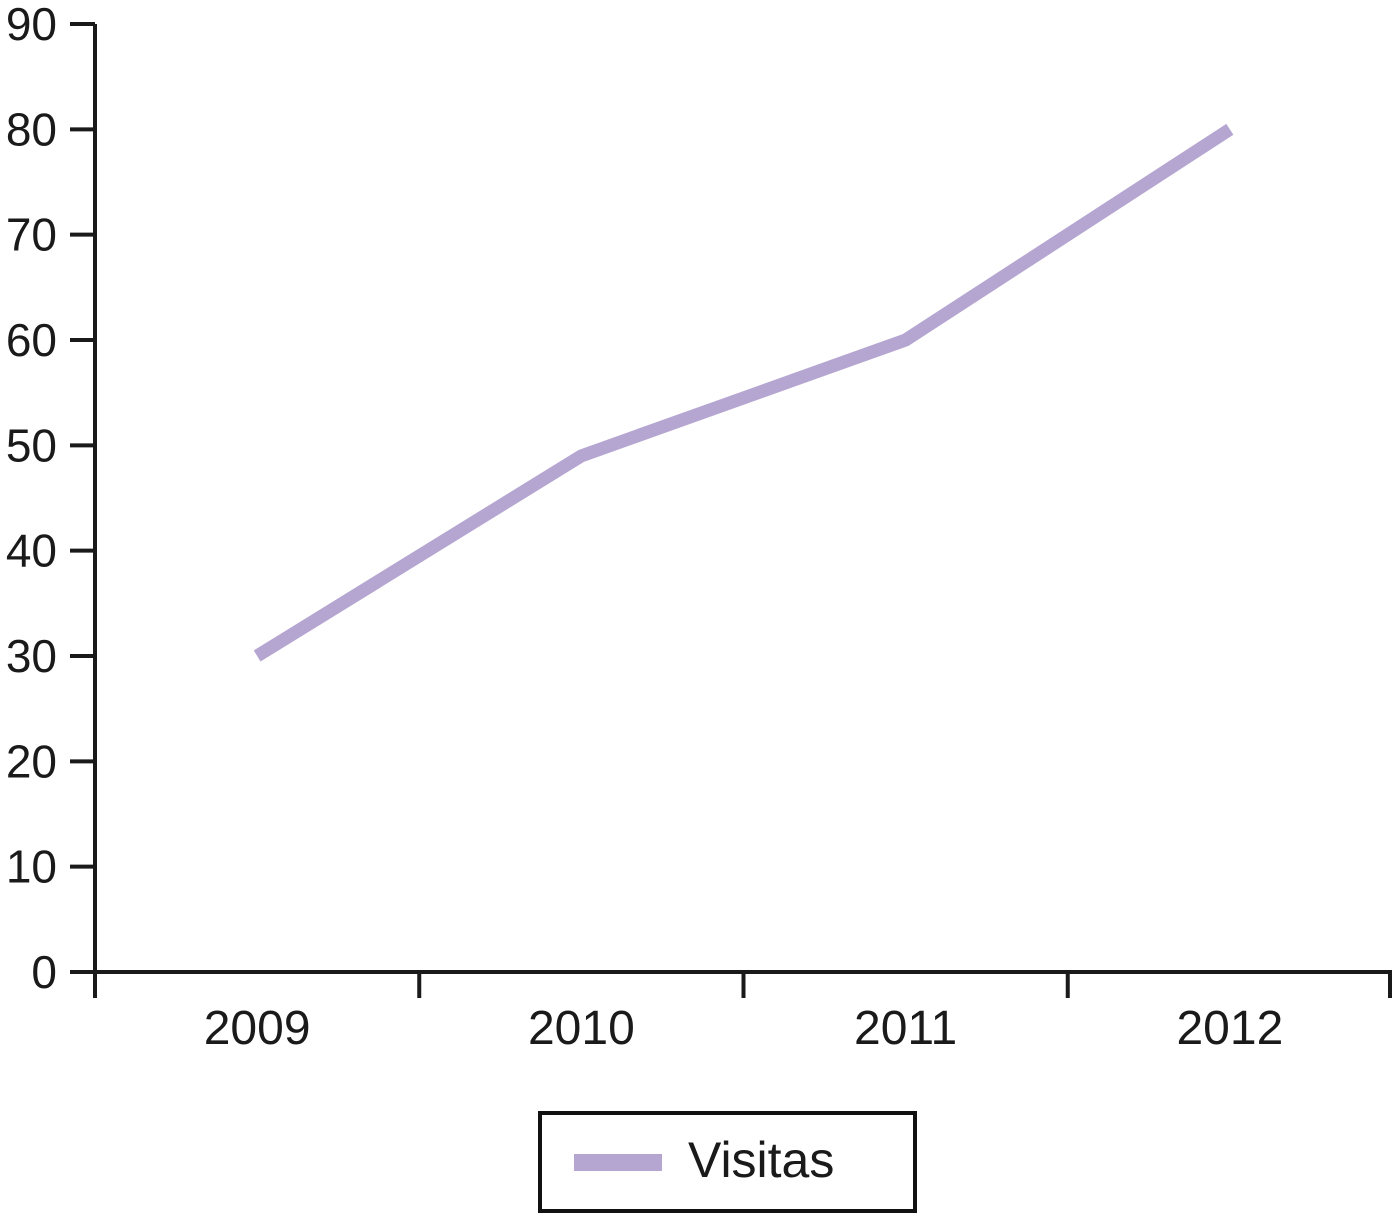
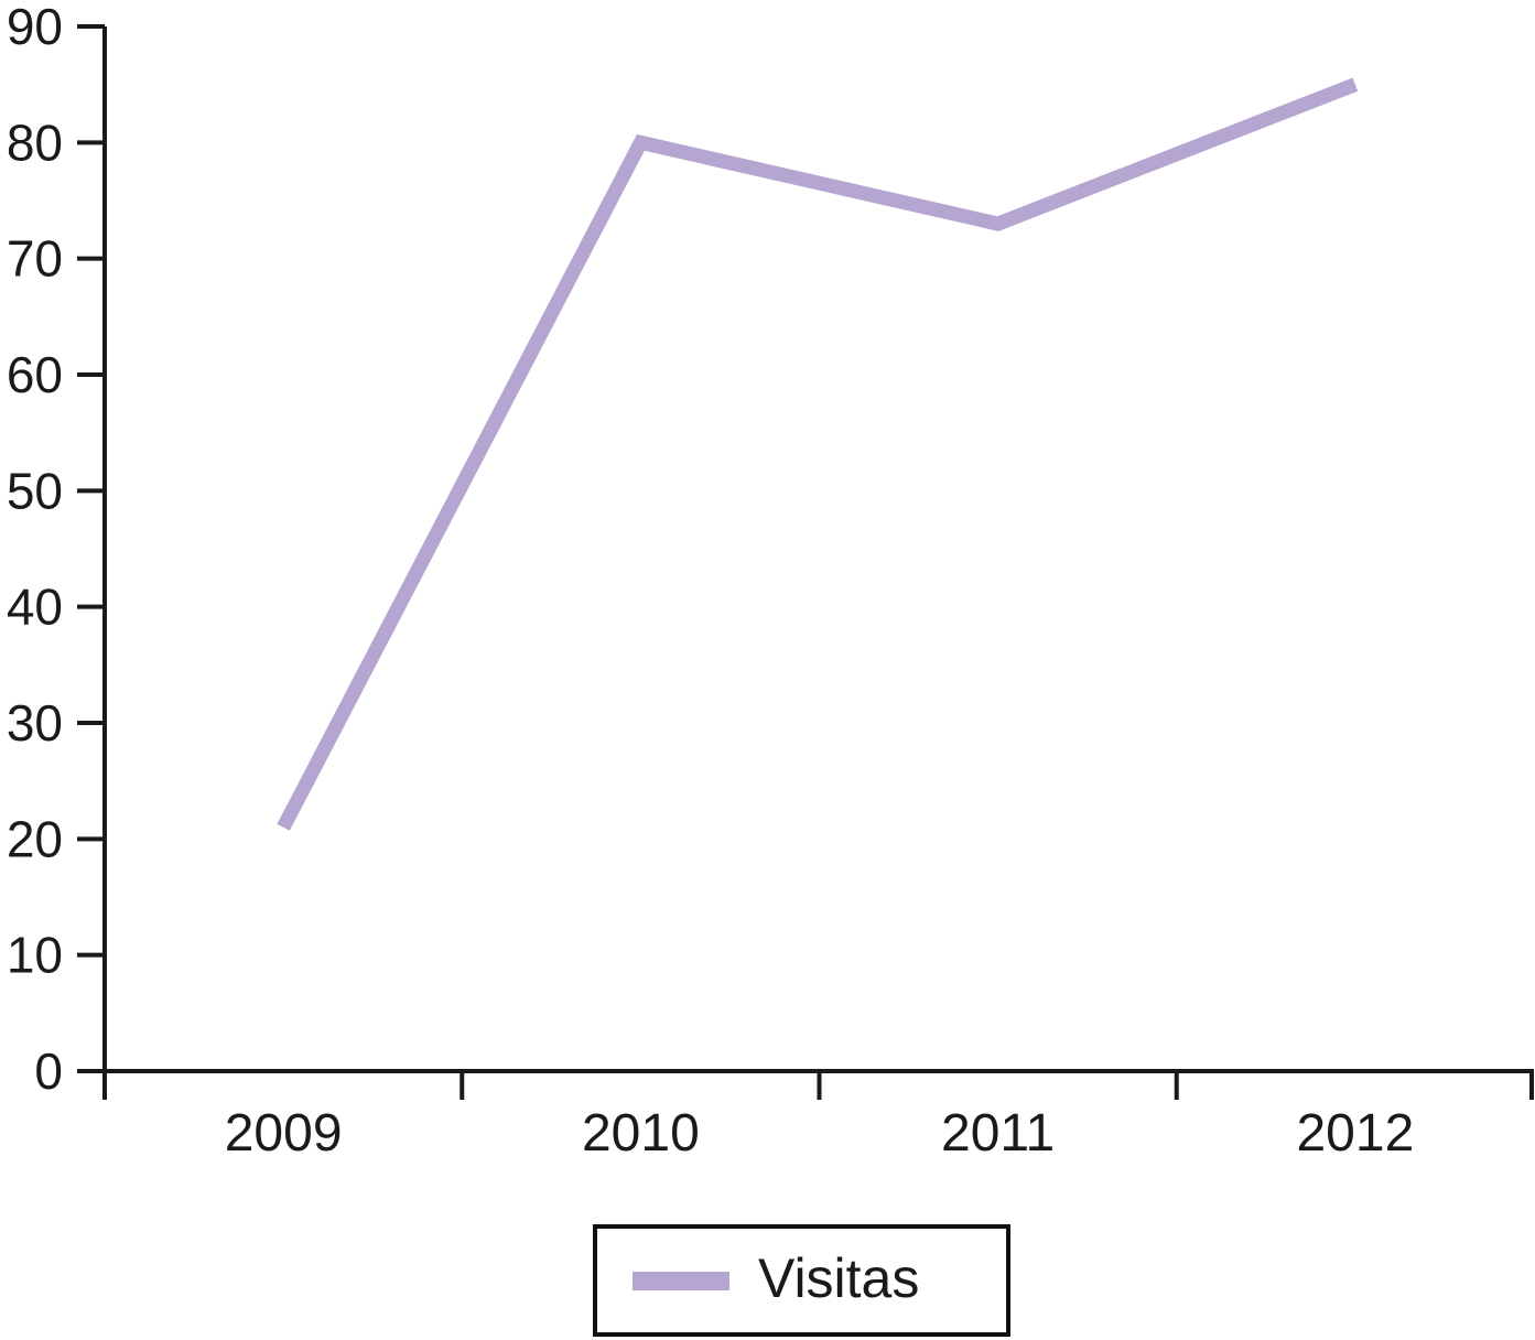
2009: 30 -> 21
2010: 49 -> 80
2011: 60 -> 73
2012: 80 -> 85
